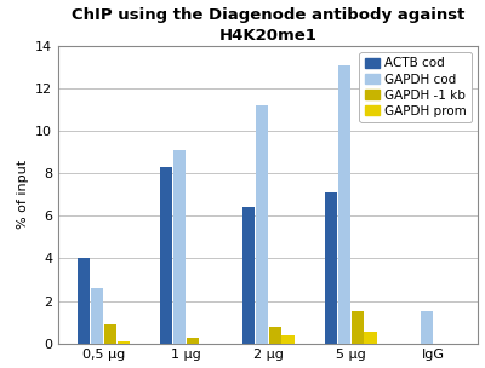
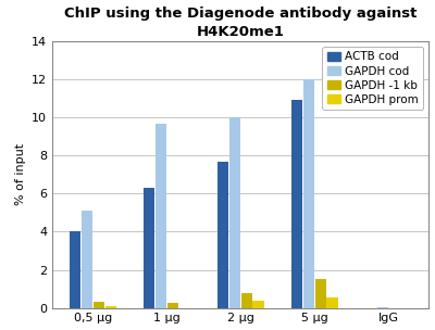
GAPDH cod/0,5 μg: 2.6 -> 5.1
GAPDH -1 kb/0,5 μg: 0.9 -> 0.3
ACTB cod/1 μg: 8.3 -> 6.3
GAPDH cod/1 μg: 9.1 -> 9.7
ACTB cod/2 μg: 6.4 -> 7.7
GAPDH cod/2 μg: 11.2 -> 10.0
ACTB cod/5 μg: 7.1 -> 10.9
GAPDH cod/5 μg: 13.1 -> 12.0
GAPDH cod/IgG: 1.5 -> 0.1
